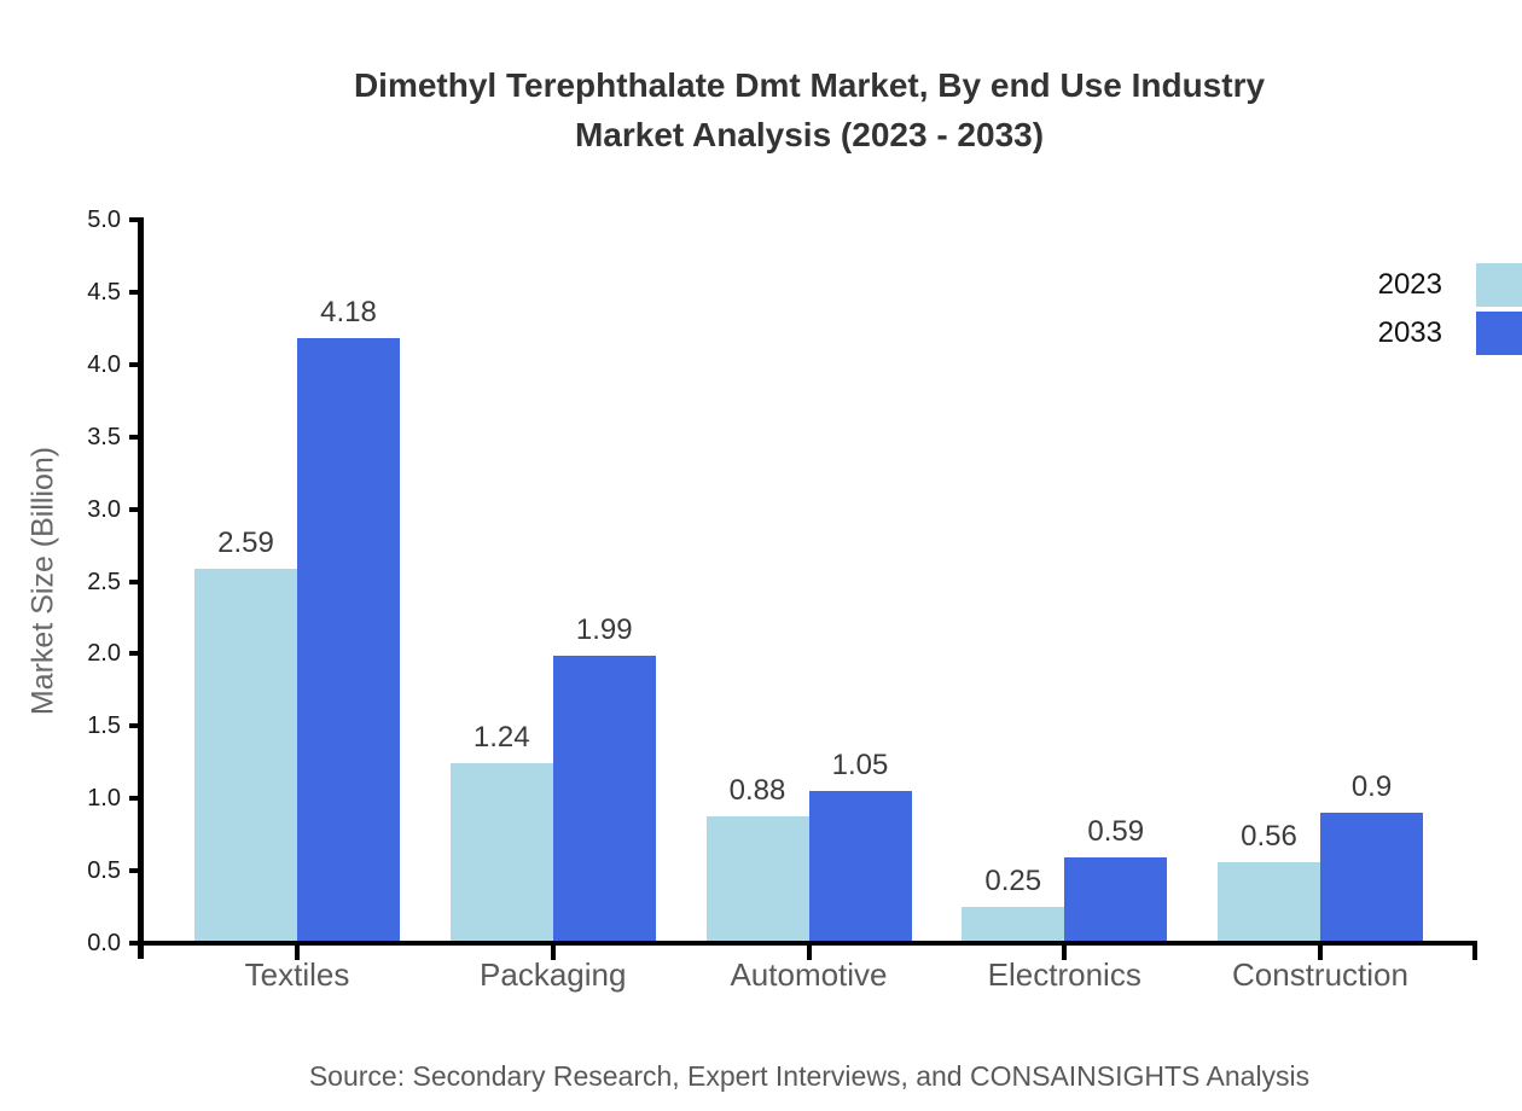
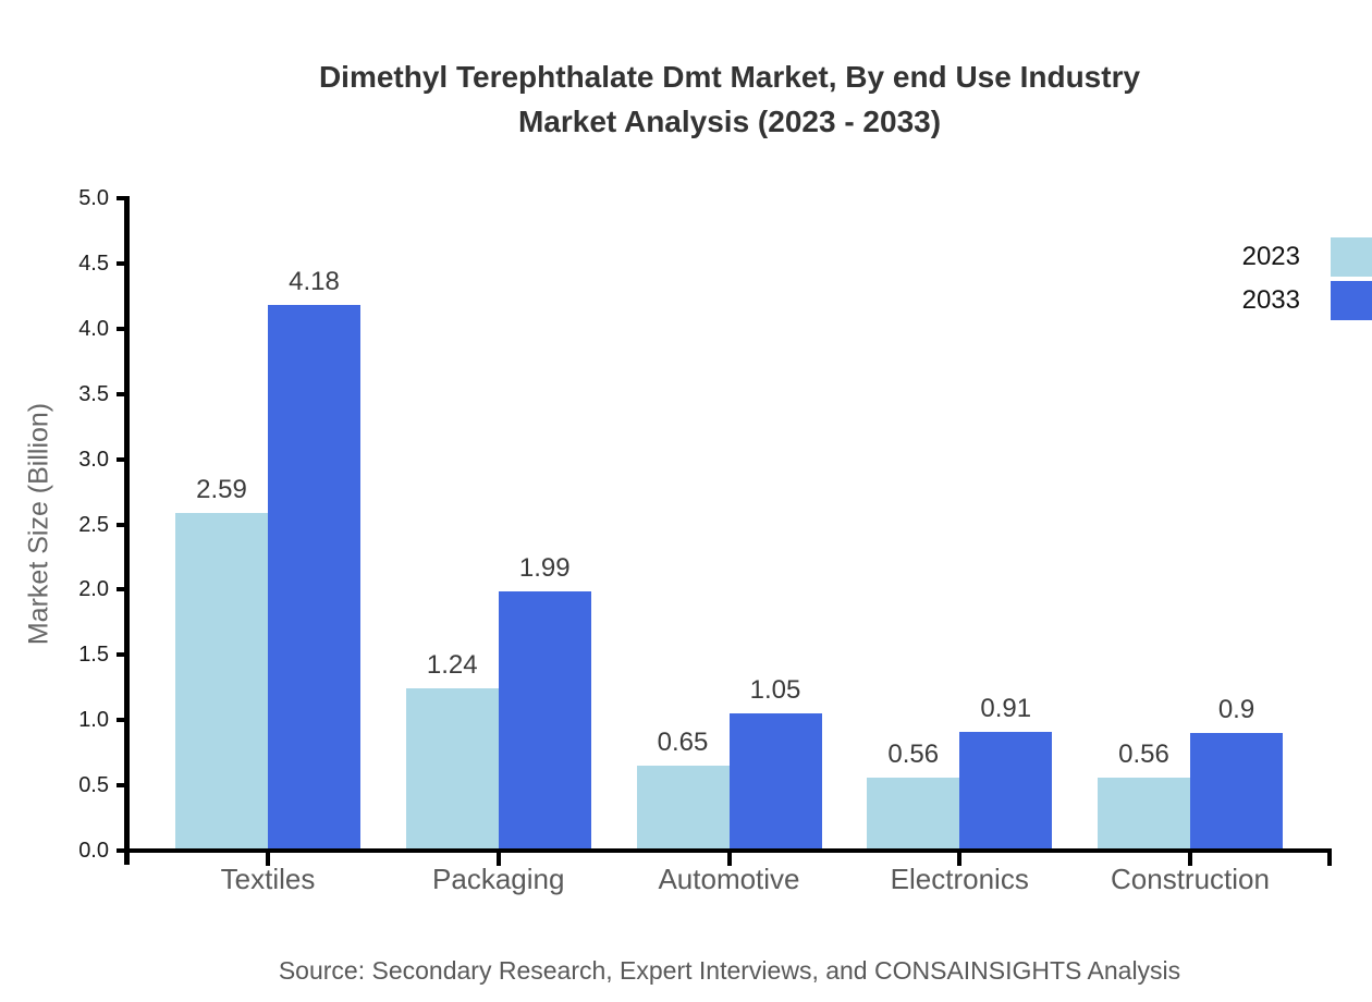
2023/Automotive: 0.88 -> 0.65
2023/Electronics: 0.25 -> 0.56
2033/Electronics: 0.59 -> 0.91
